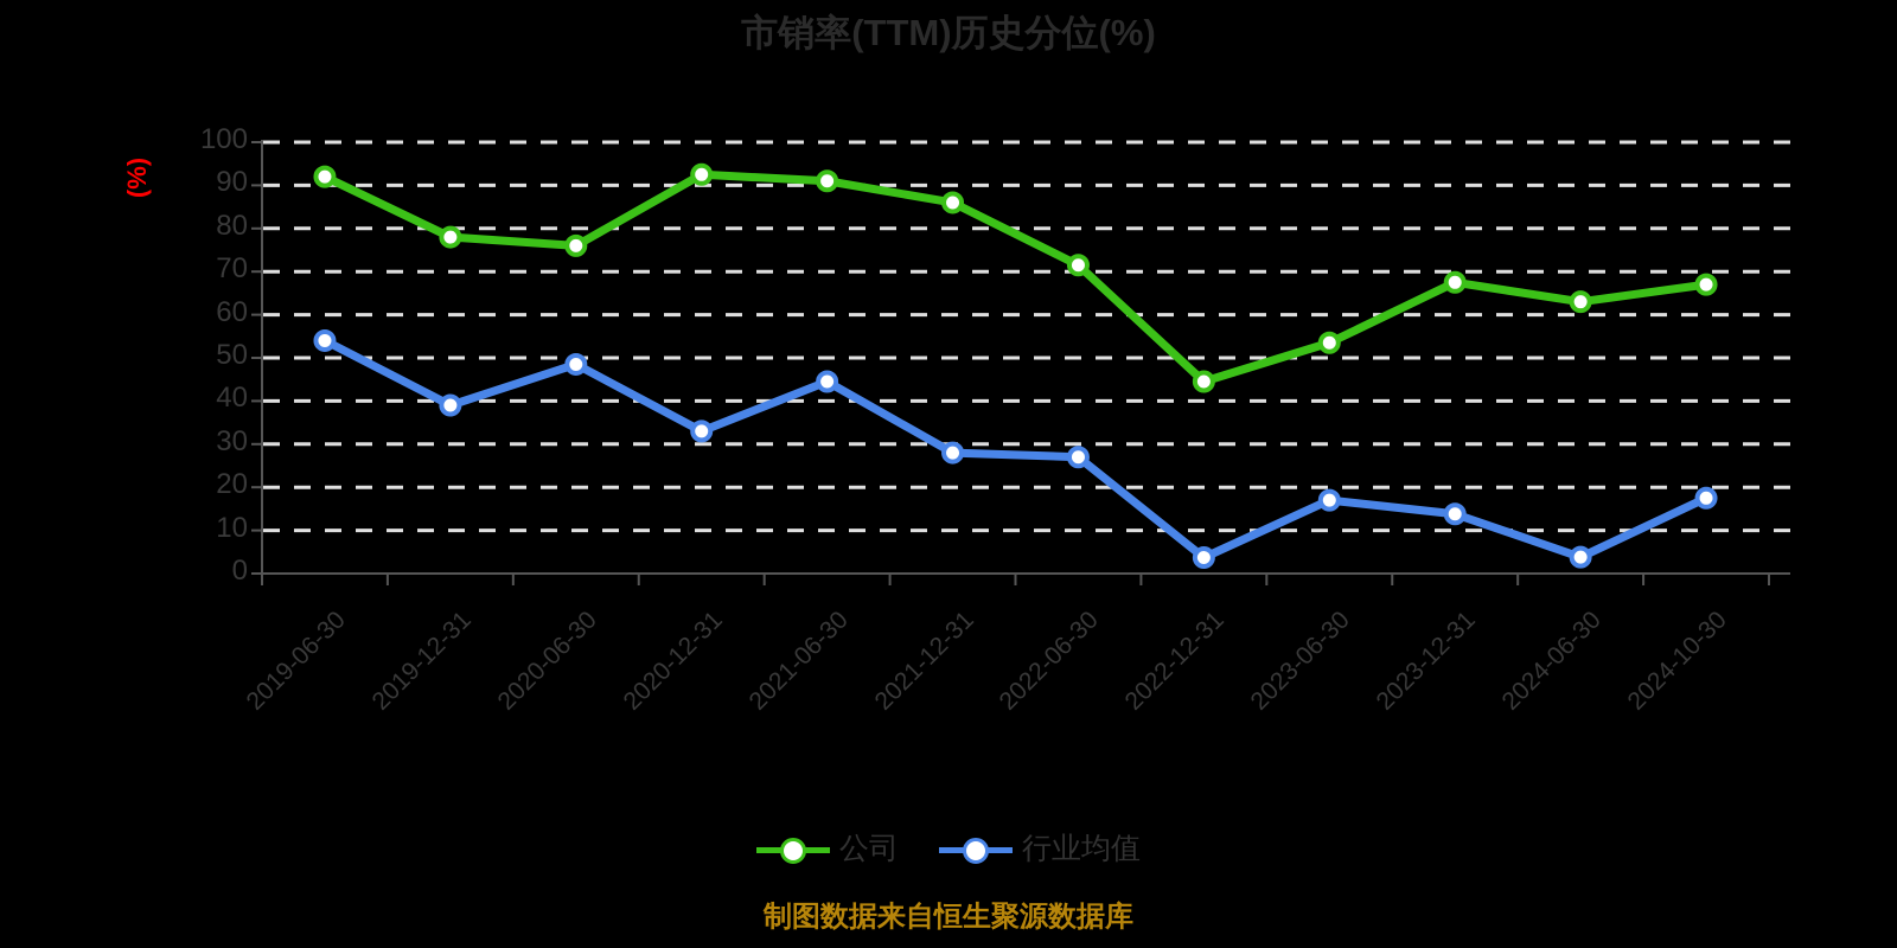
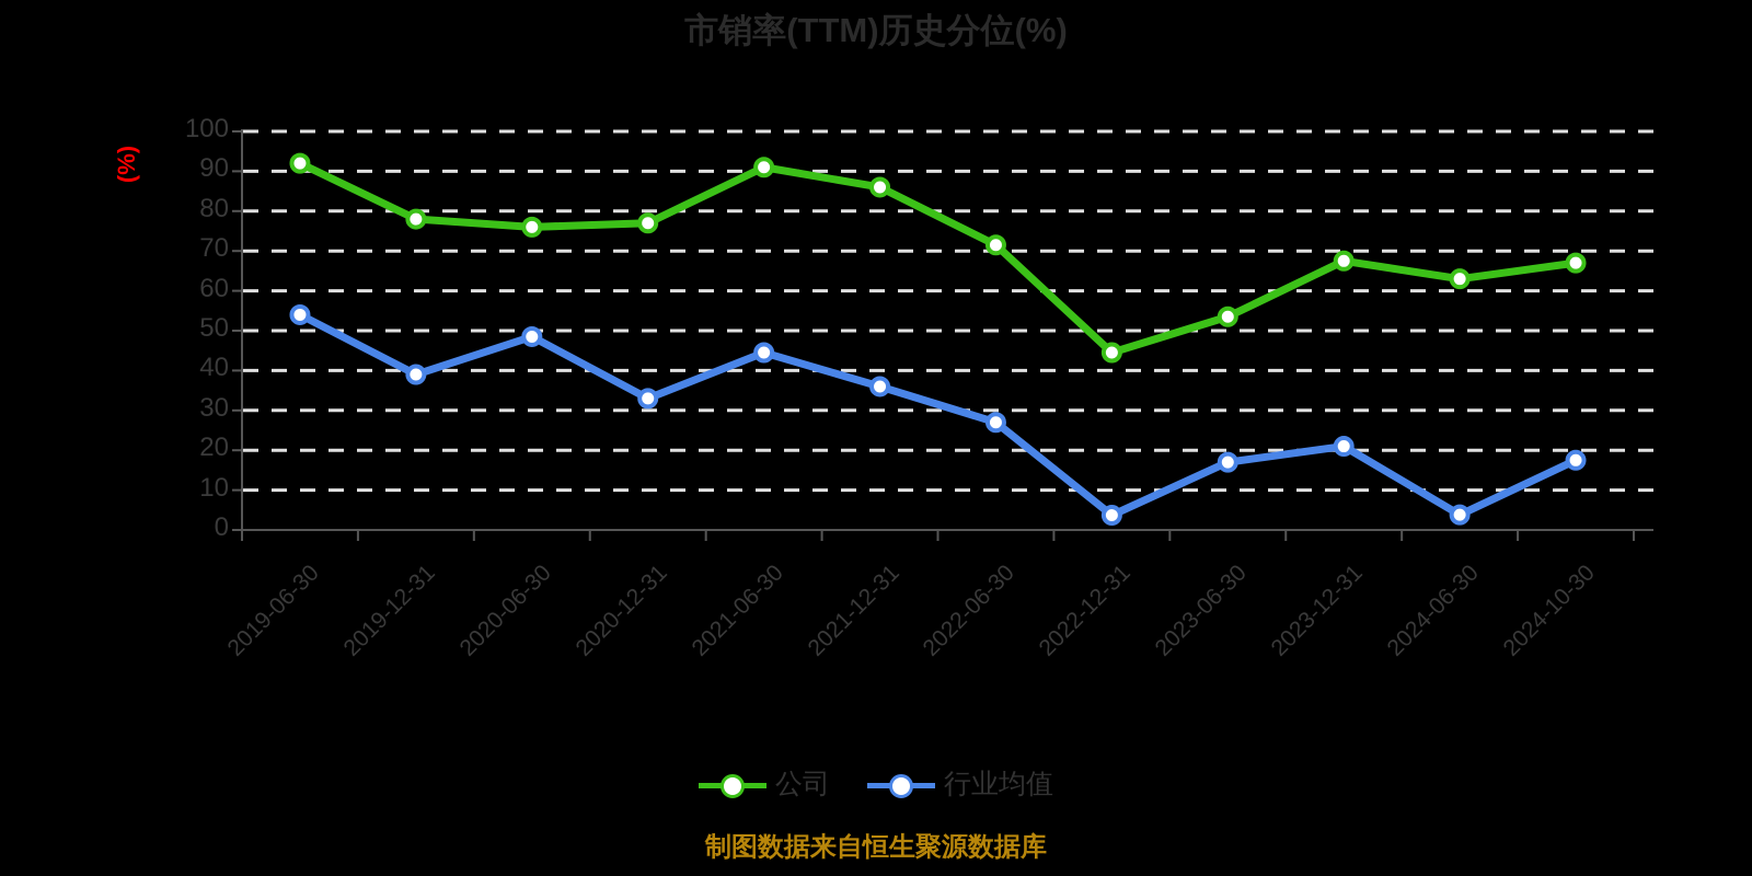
公司/2020-12-31: 92 -> 77
行业均值/2021-12-31: 28 -> 36
行业均值/2023-12-31: 14 -> 21
